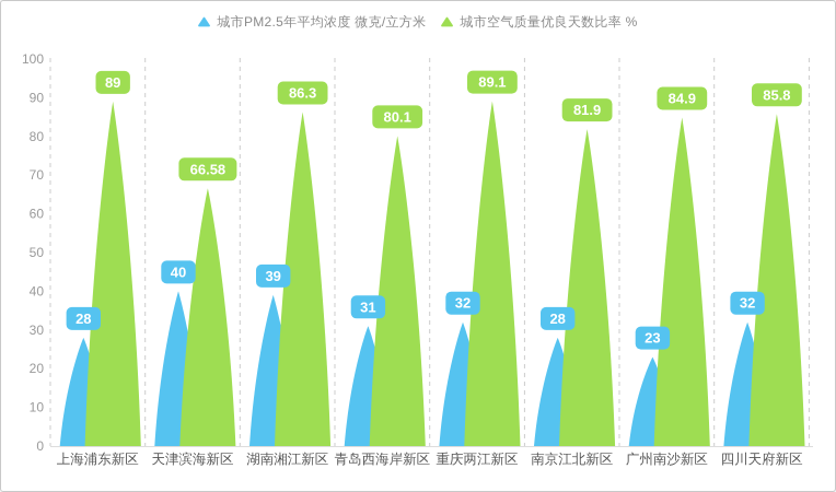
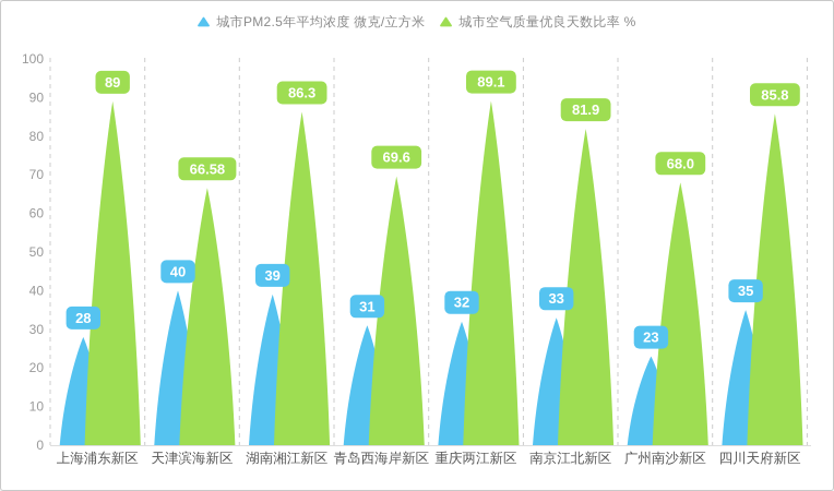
城市空气质量优良天数比率 %/青岛西海岸新区: 80.1 -> 69.6
城市PM2.5年平均浓度 微克/立方米/南京江北新区: 28 -> 33
城市空气质量优良天数比率 %/广州南沙新区: 84.9 -> 68.0
城市PM2.5年平均浓度 微克/立方米/四川天府新区: 32 -> 35
